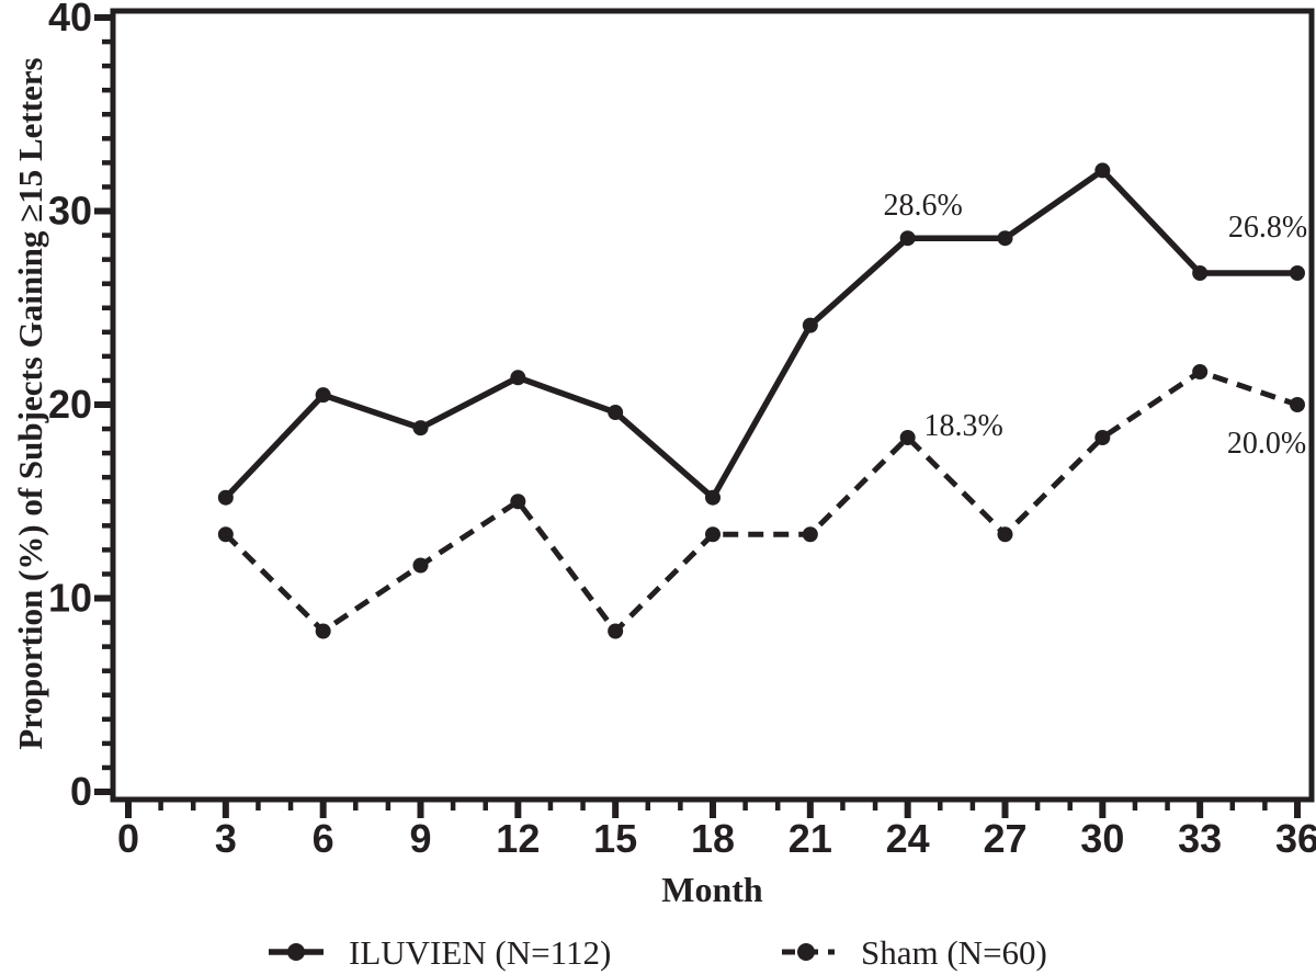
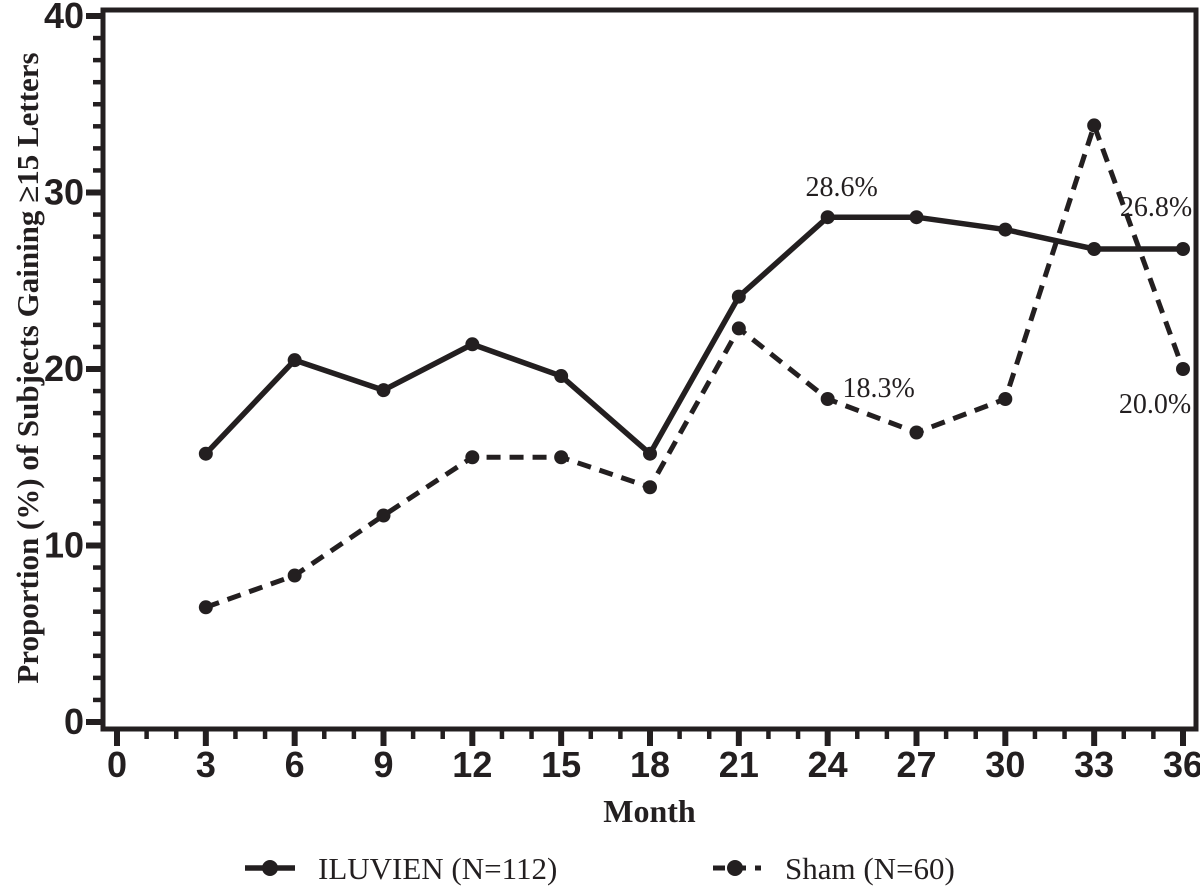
Sham (N=60)/3: 13.3 -> 6.5
Sham (N=60)/15: 8.3 -> 15.0
Sham (N=60)/21: 13.3 -> 22.3
Sham (N=60)/27: 13.3 -> 16.4
ILUVIEN (N=112)/30: 32.1 -> 27.9
Sham (N=60)/33: 21.7 -> 33.8
